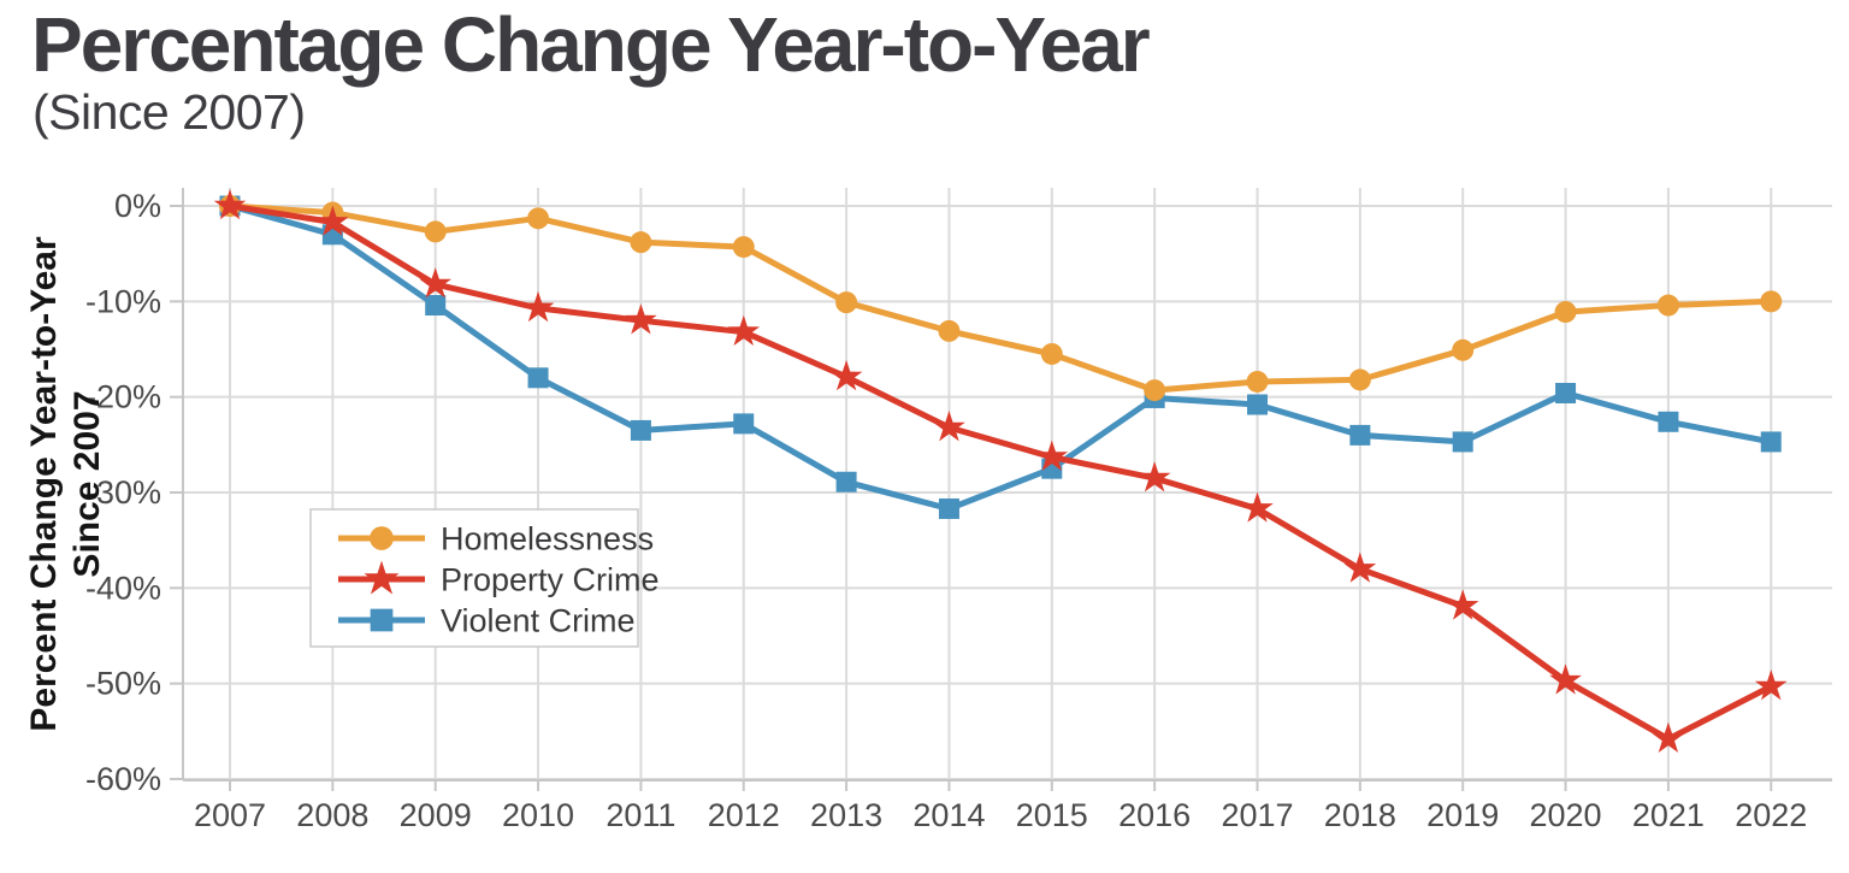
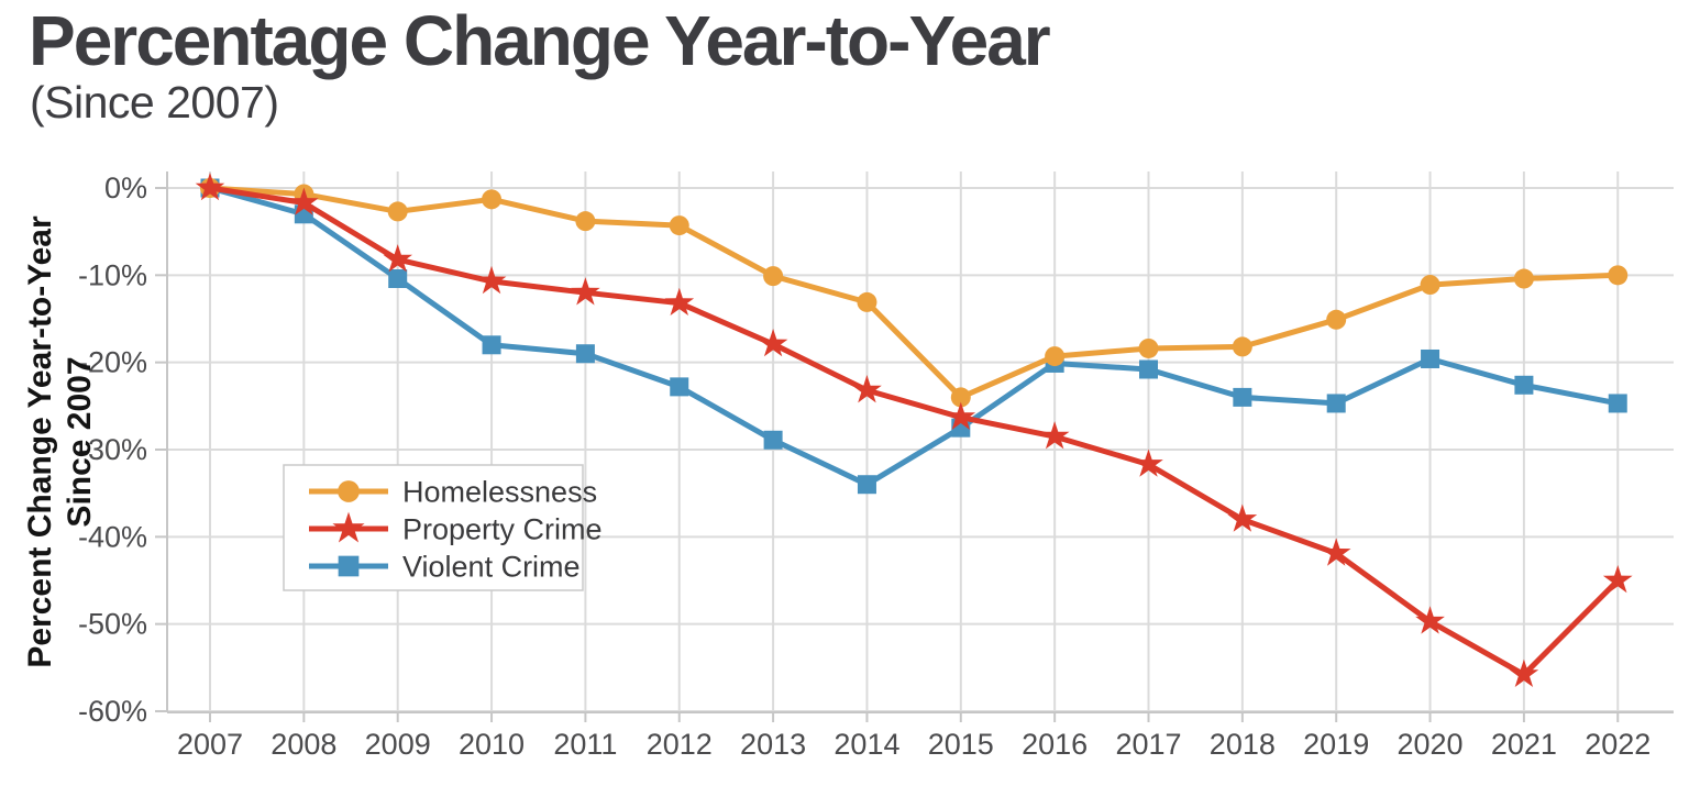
Violent Crime/2011: -24% -> -19%
Violent Crime/2014: -32% -> -34%
Homelessness/2015: -16% -> -24%
Property Crime/2022: -50% -> -45%
